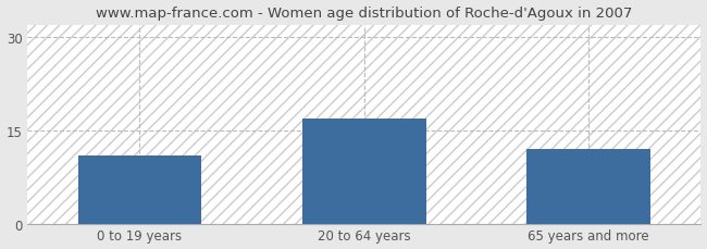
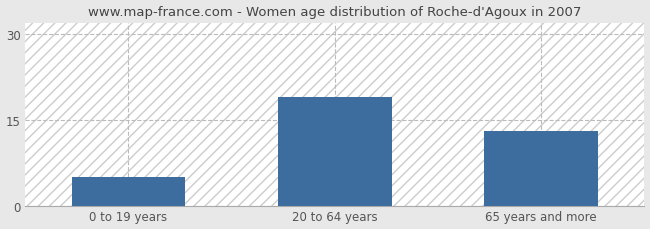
0 to 19 years: 11 -> 5
20 to 64 years: 17 -> 19
65 years and more: 12 -> 13
